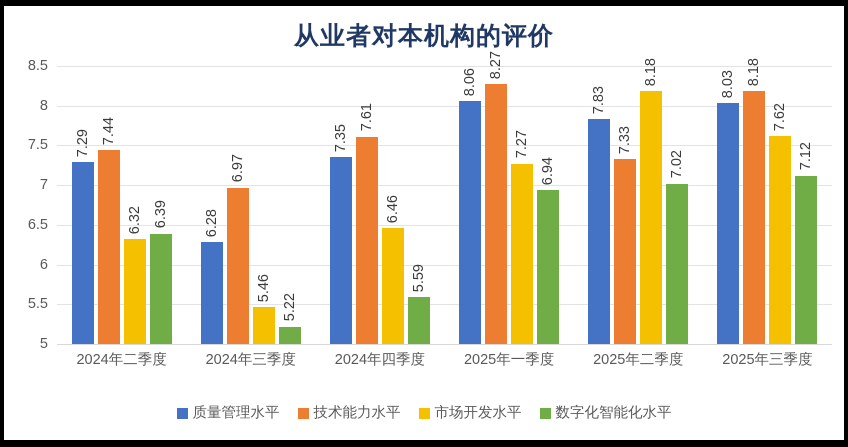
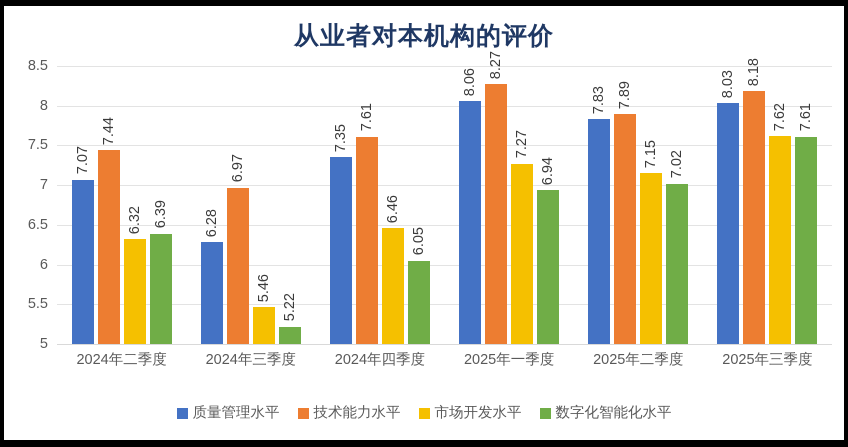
质量管理水平/2024年二季度: 7.29 -> 7.07
数字化智能化水平/2024年四季度: 5.59 -> 6.05
技术能力水平/2025年二季度: 7.33 -> 7.89
市场开发水平/2025年二季度: 8.18 -> 7.15
数字化智能化水平/2025年三季度: 7.12 -> 7.61
